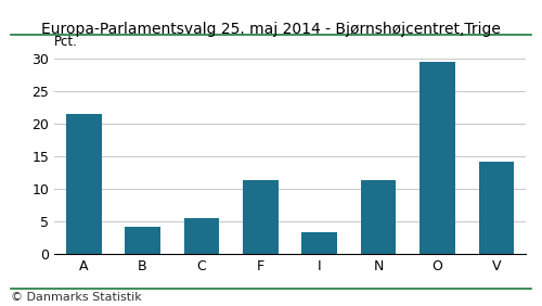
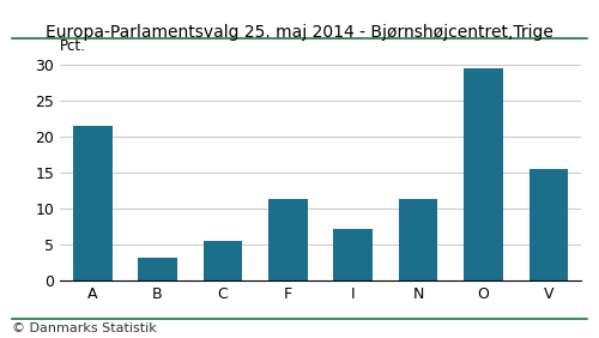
B: 4.2 -> 3.2
I: 3.4 -> 7.2
V: 14.2 -> 15.6
